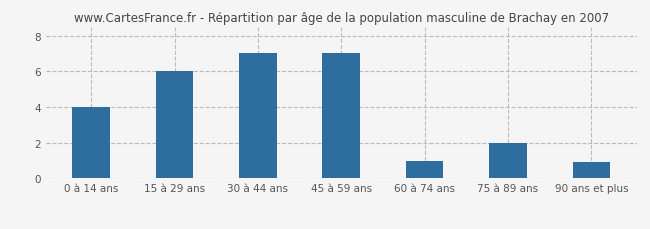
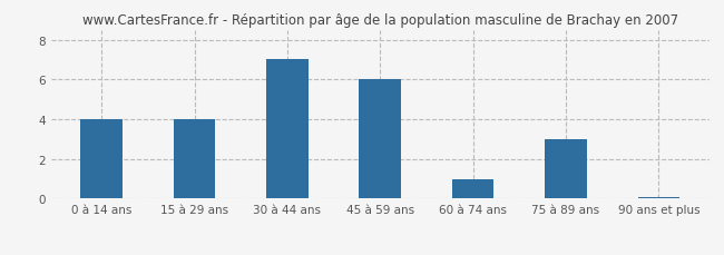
15 à 29 ans: 6.0 -> 4.0
45 à 59 ans: 7.0 -> 6.0
75 à 89 ans: 2.0 -> 3.0
90 ans et plus: 0.9 -> 0.1
